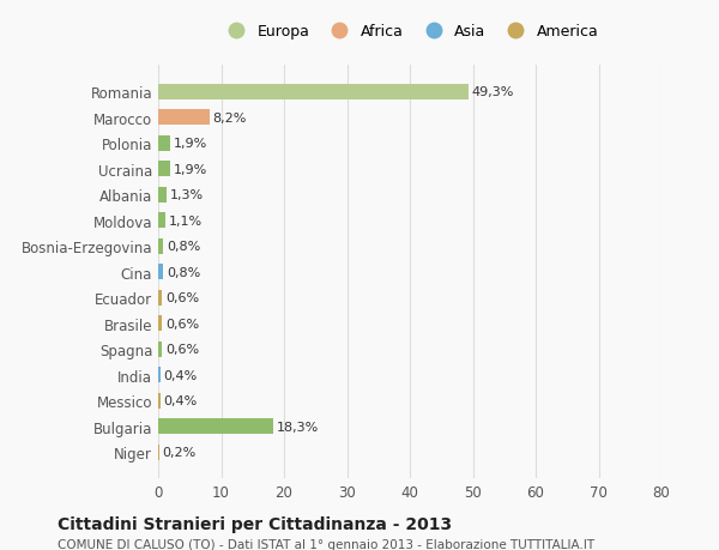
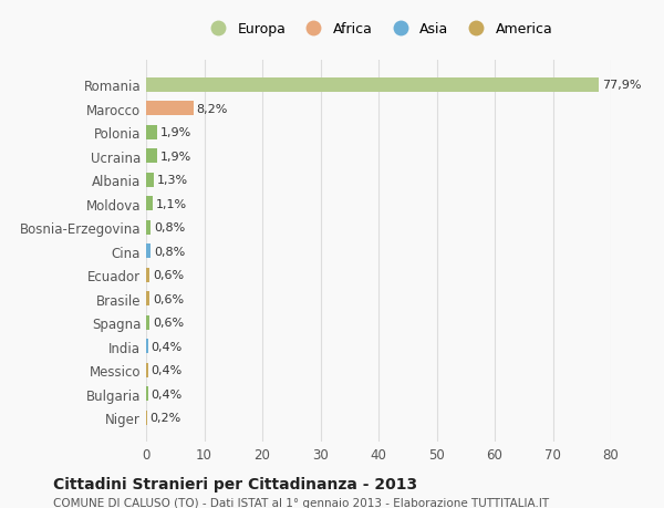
Romania: 49,3% -> 77,9%
Bulgaria: 18,3% -> 0,4%
